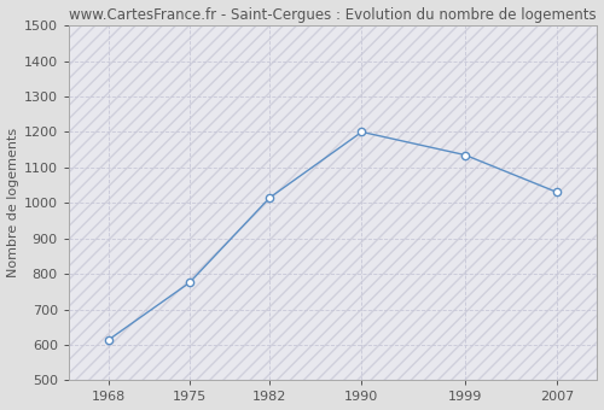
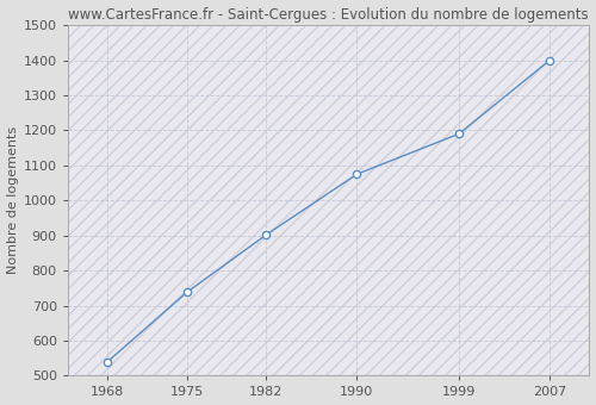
1968: 615 -> 540
1975: 775 -> 738
1982: 1015 -> 902
1990: 1200 -> 1075
1999: 1135 -> 1190
2007: 1030 -> 1400
